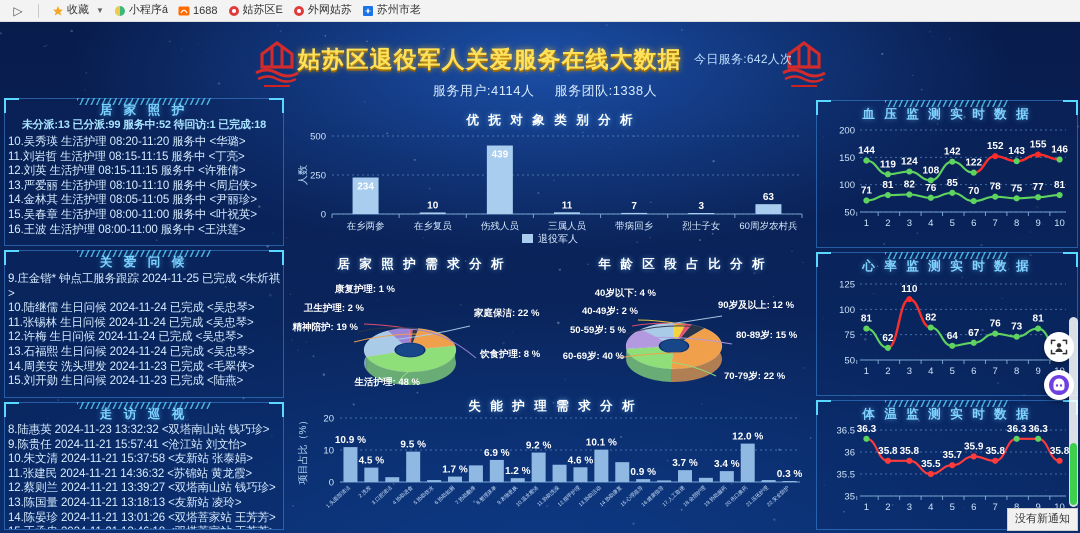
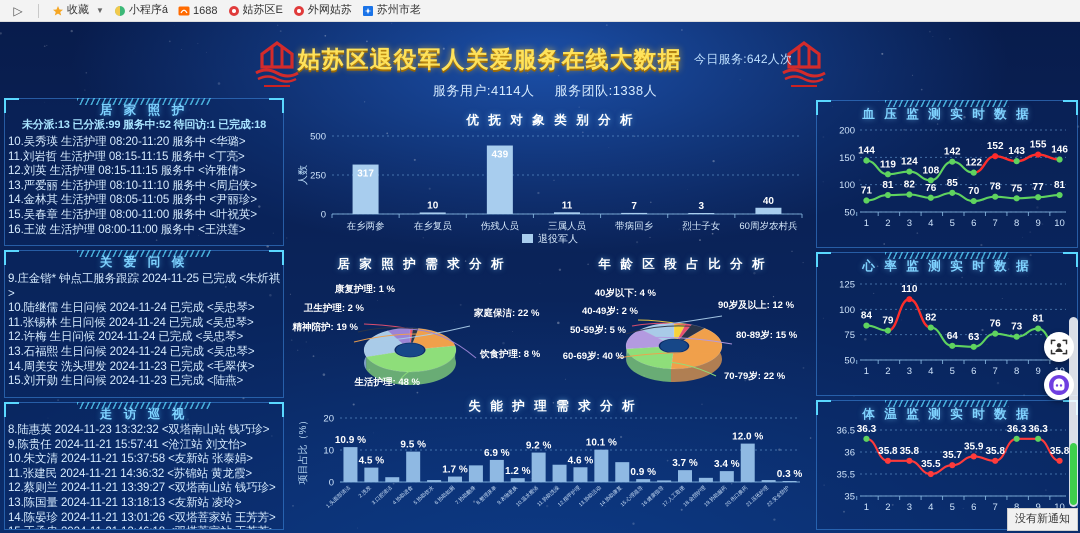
优 抚 对 象 类 别 分 析/在乡两参: 234 -> 317
优 抚 对 象 类 别 分 析/60周岁农村兵: 63 -> 40
心 率 监 测 实 时 数 据/1: 81 -> 84
心 率 监 测 实 时 数 据/2: 62 -> 79
心 率 监 测 实 时 数 据/6: 67 -> 63
